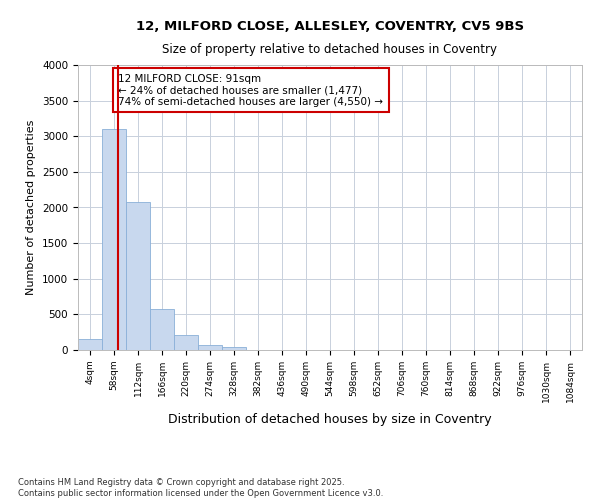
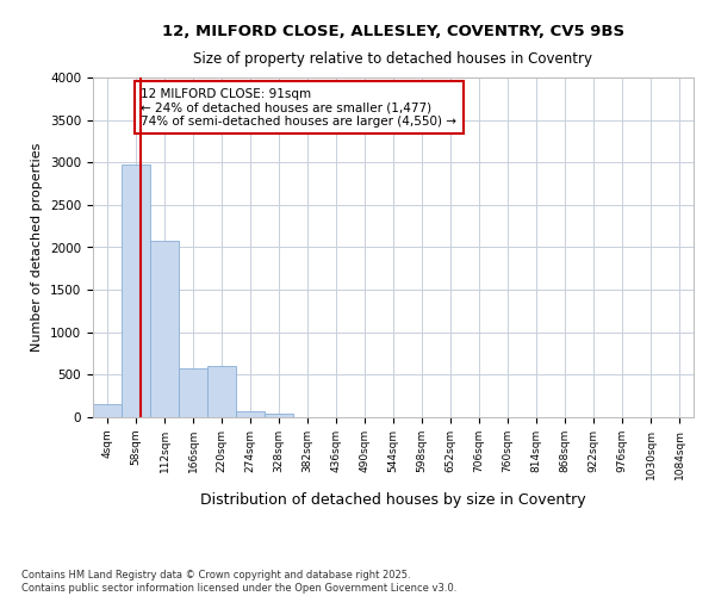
58sqm: 3100 -> 2980
220sqm: 200 -> 600
